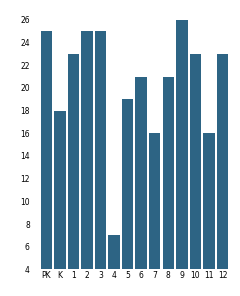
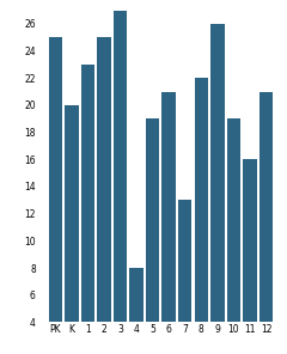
K: 18 -> 20
3: 25 -> 27
4: 7 -> 8
7: 16 -> 13
8: 21 -> 22
10: 23 -> 19
12: 23 -> 21
